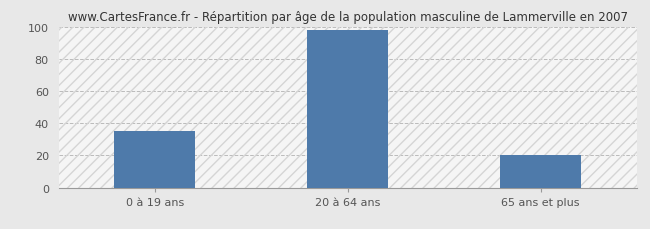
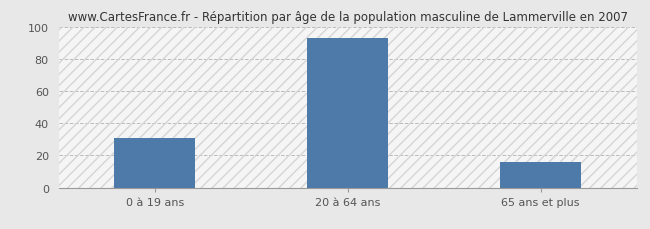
0 à 19 ans: 35 -> 31
20 à 64 ans: 98 -> 93
65 ans et plus: 20 -> 16
